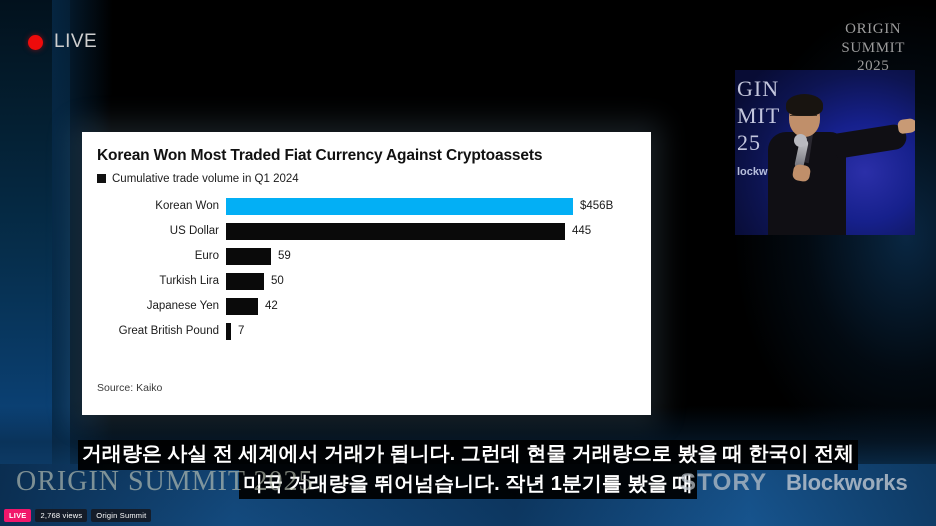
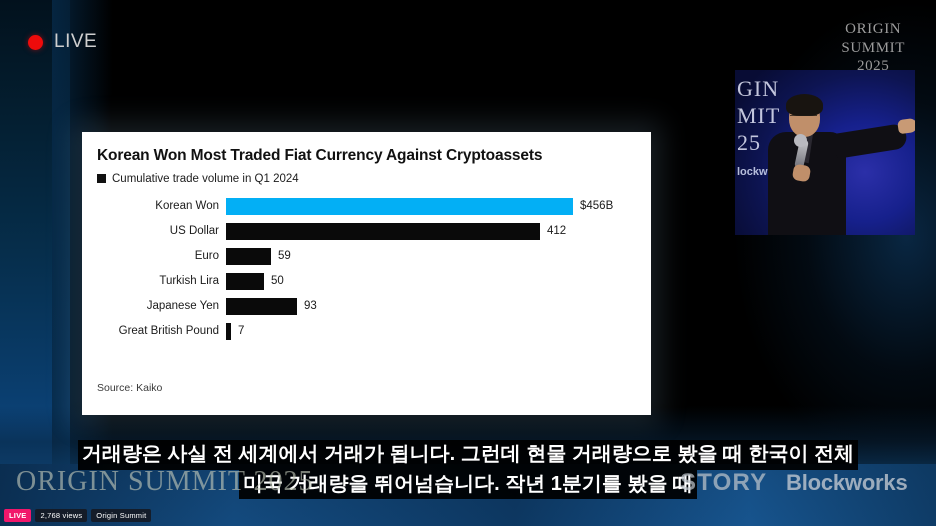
US Dollar: 445 -> 412
Japanese Yen: 42 -> 93
